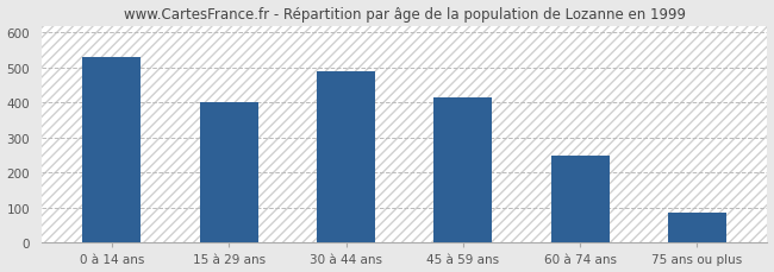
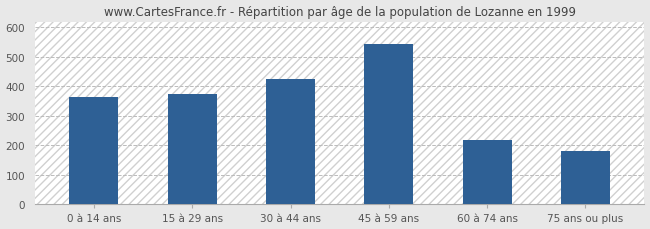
0 à 14 ans: 530 -> 365
15 à 29 ans: 400 -> 375
30 à 44 ans: 490 -> 425
45 à 59 ans: 415 -> 545
60 à 74 ans: 250 -> 220
75 ans ou plus: 85 -> 180
